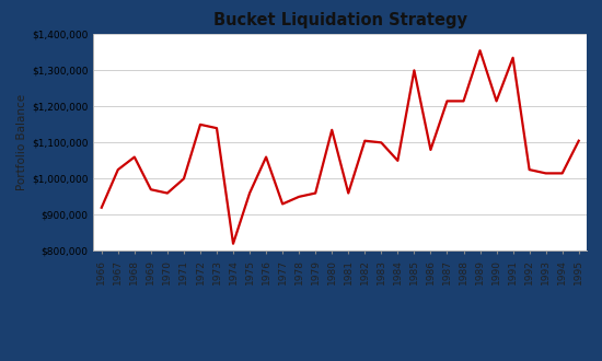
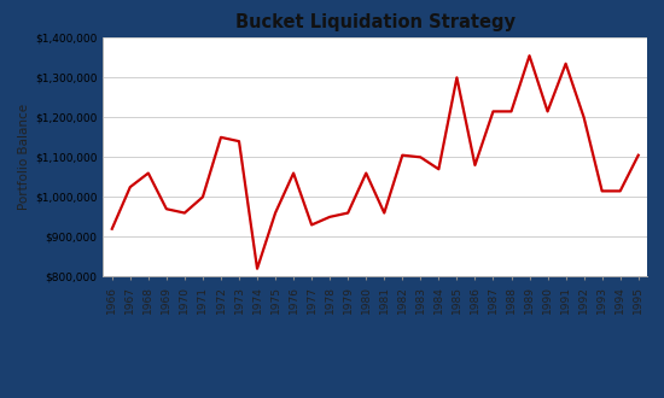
1980: $1,135,000 -> $1,060,000
1984: $1,050,000 -> $1,070,000
1992: $1,025,000 -> $1,200,000
